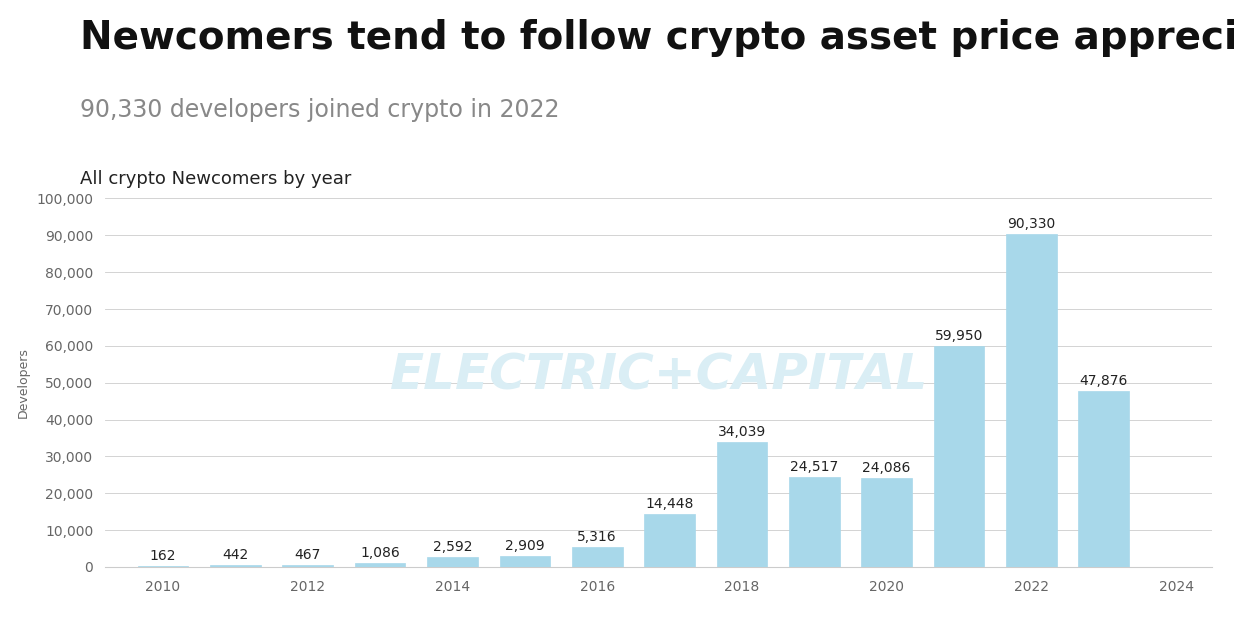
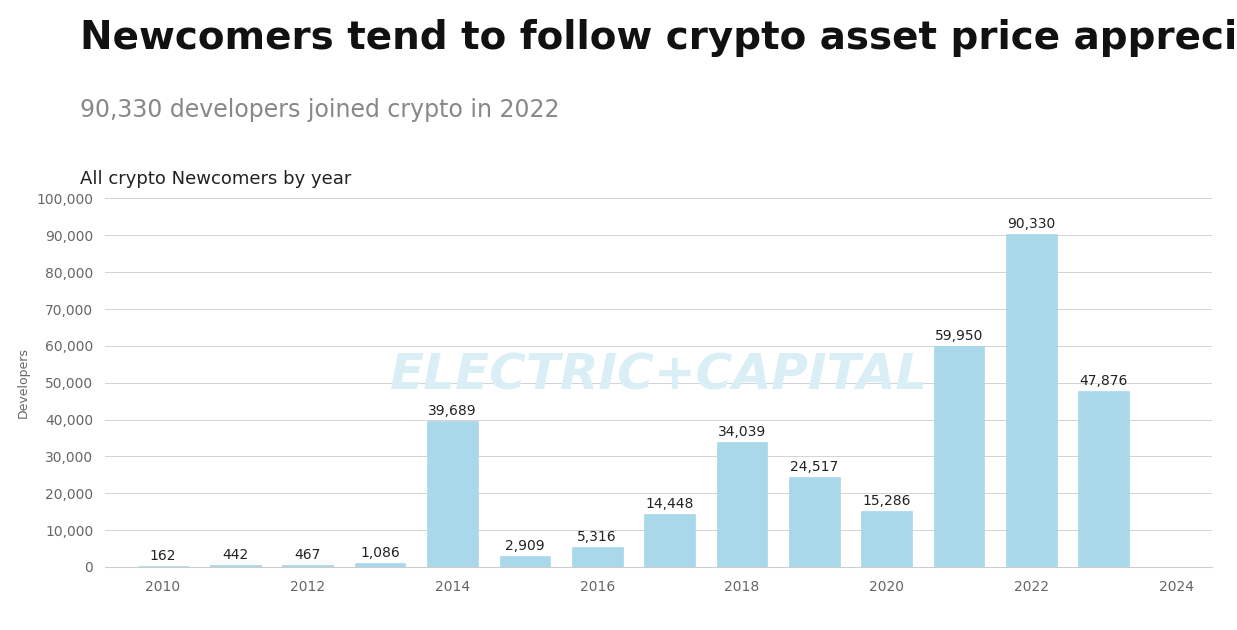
2014: 2,592 -> 39,689
2020: 24,086 -> 15,286
